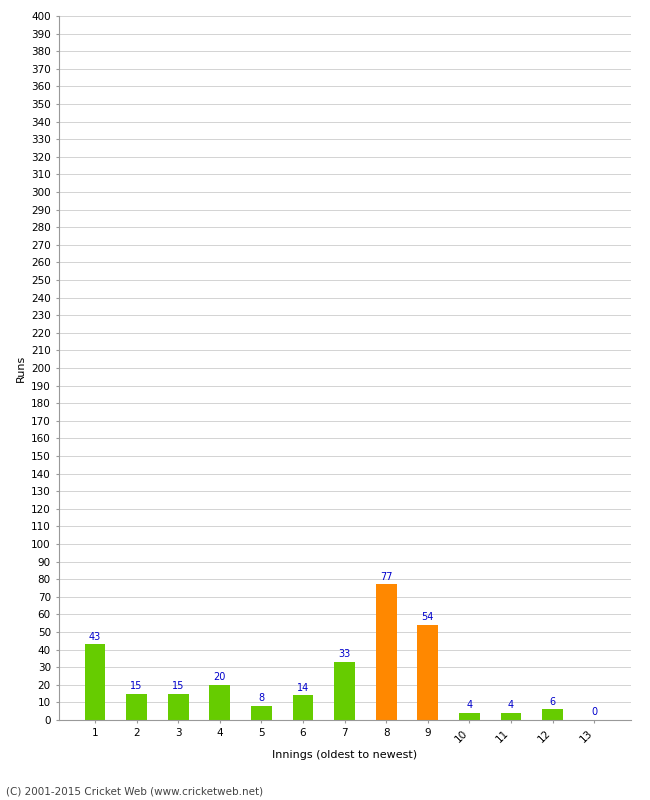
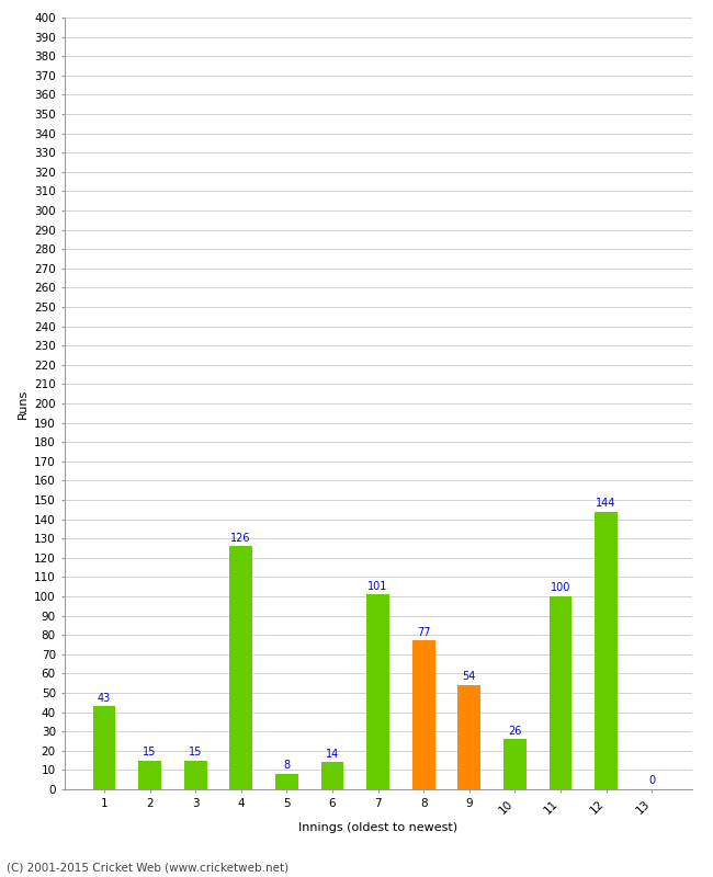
4: 20 -> 126
7: 33 -> 101
10: 4 -> 26
11: 4 -> 100
12: 6 -> 144
